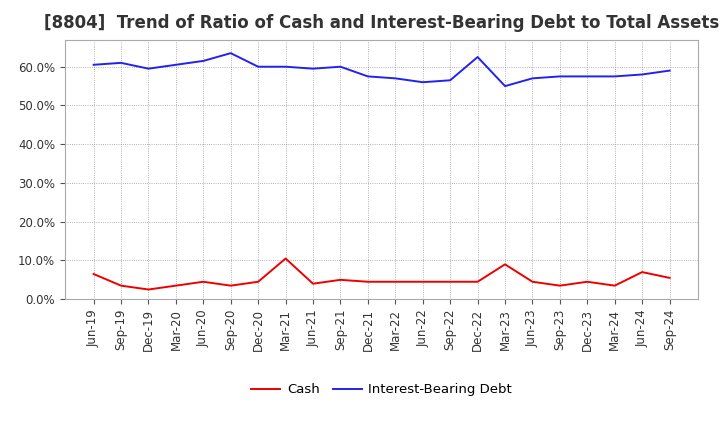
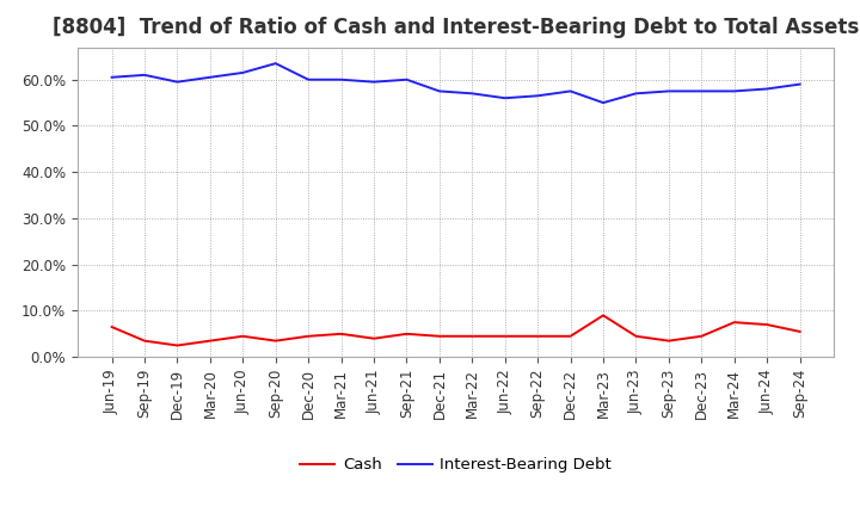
Cash/Mar-21: 10.5% -> 5.0%
Interest-Bearing Debt/Dec-22: 62.5% -> 57.5%
Cash/Mar-24: 3.5% -> 7.5%
